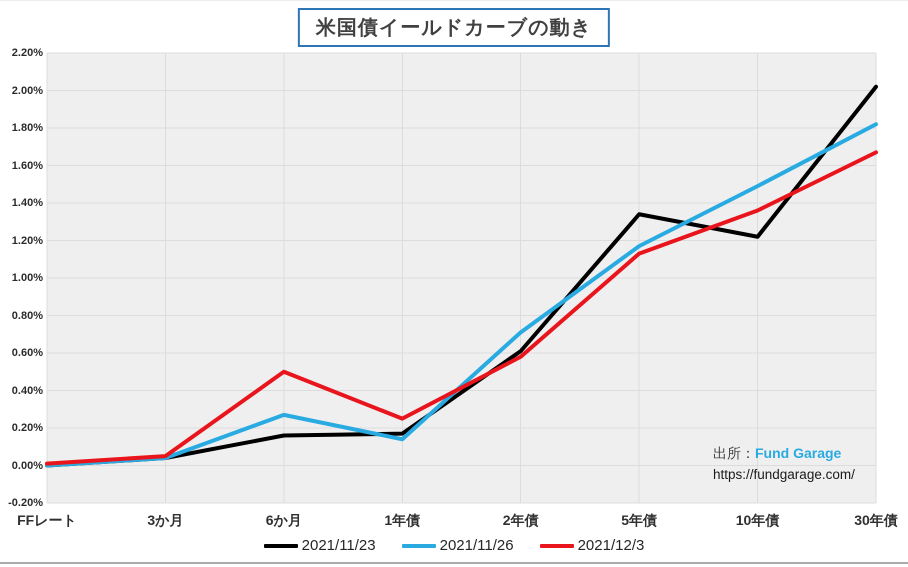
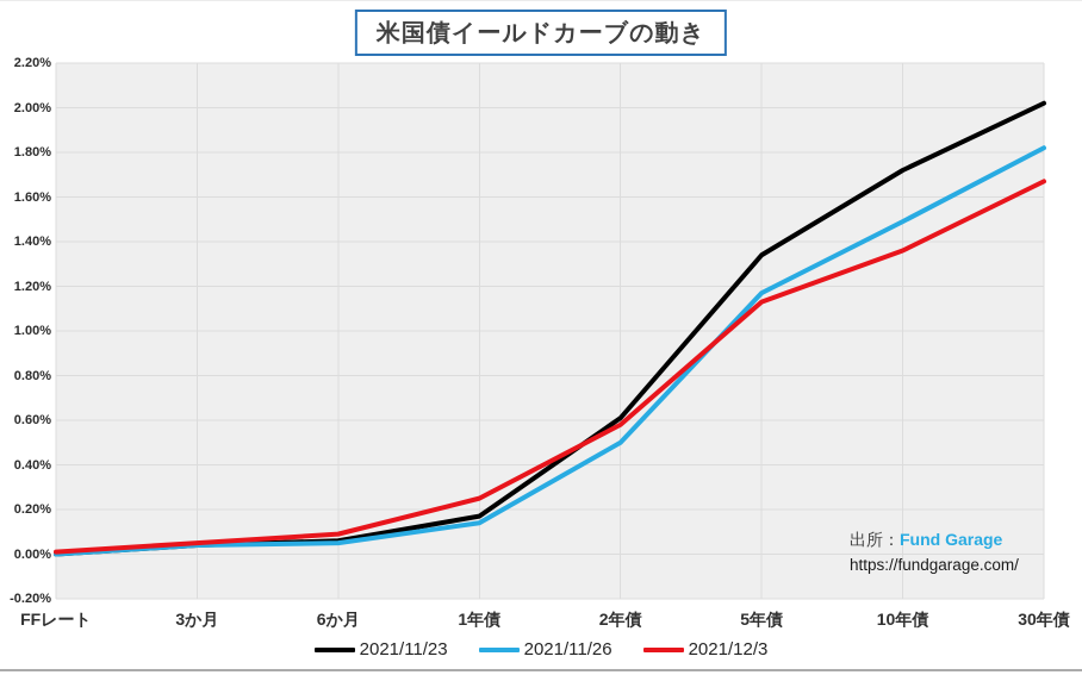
2021/11/23/6か月: 0.16% -> 0.06%
2021/11/26/6か月: 0.27% -> 0.05%
2021/12/3/6か月: 0.50% -> 0.09%
2021/11/26/2年債: 0.71% -> 0.50%
2021/11/23/10年債: 1.22% -> 1.72%
